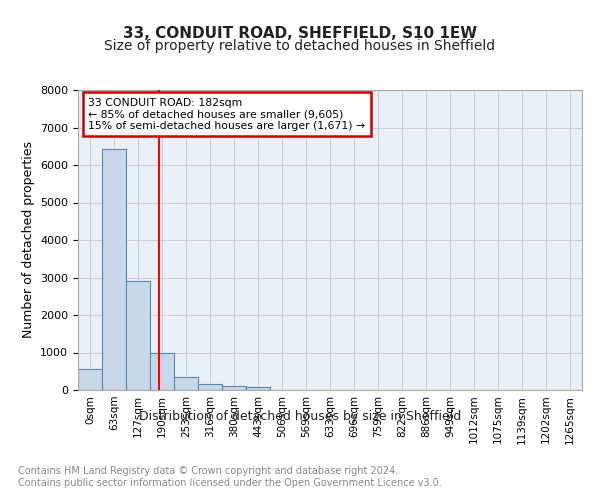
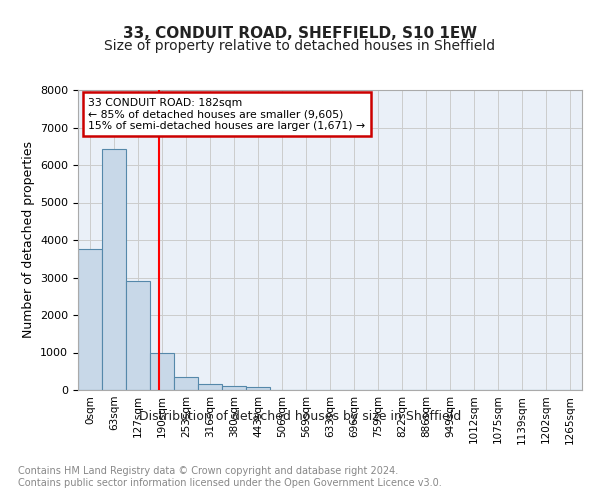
0sqm: 570 -> 3750
